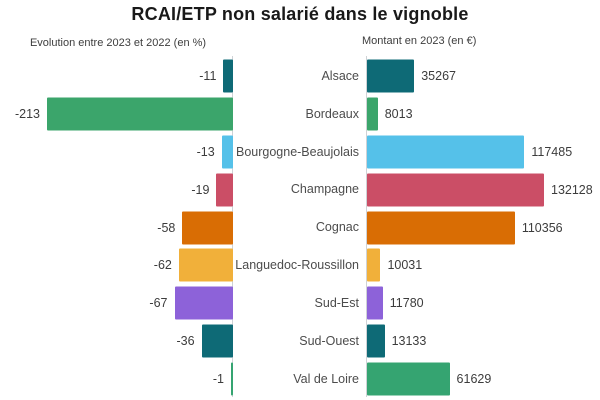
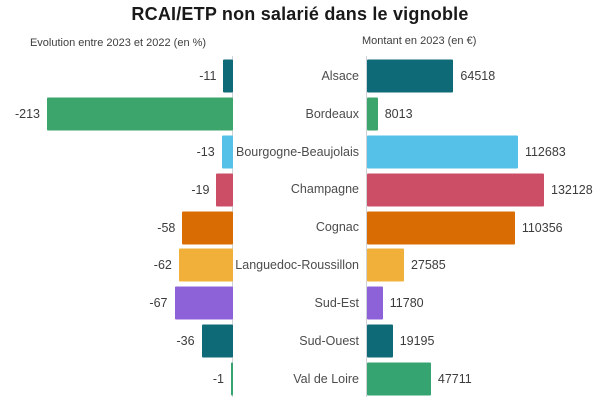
Montant en 2023 (en €)/Alsace: 35267 -> 64518
Montant en 2023 (en €)/Bourgogne-Beaujolais: 117485 -> 112683
Montant en 2023 (en €)/Languedoc-Roussillon: 10031 -> 27585
Montant en 2023 (en €)/Sud-Ouest: 13133 -> 19195
Montant en 2023 (en €)/Val de Loire: 61629 -> 47711
